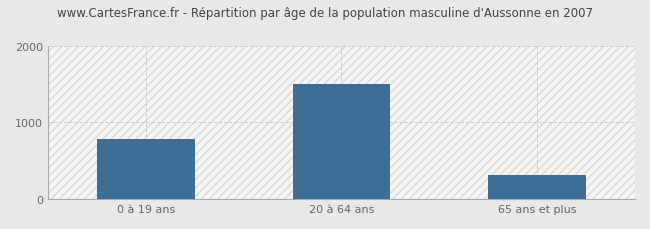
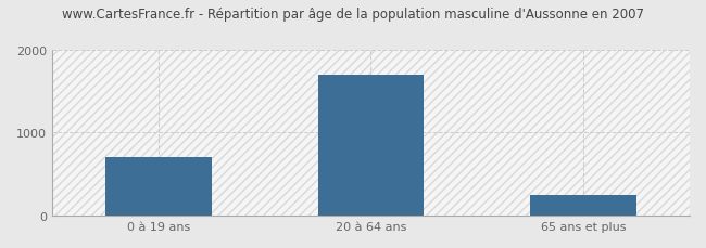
0 à 19 ans: 780 -> 700
20 à 64 ans: 1500 -> 1700
65 ans et plus: 320 -> 250
